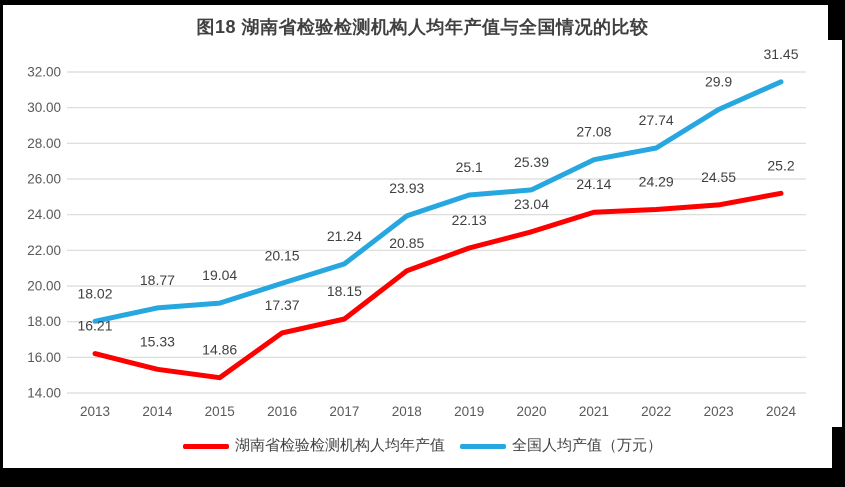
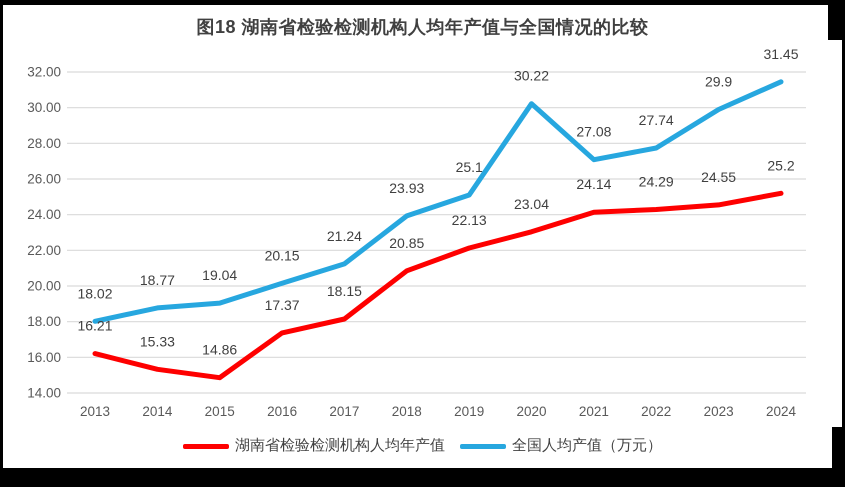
全国人均产值（万元）/2020: 25.39 -> 30.22
